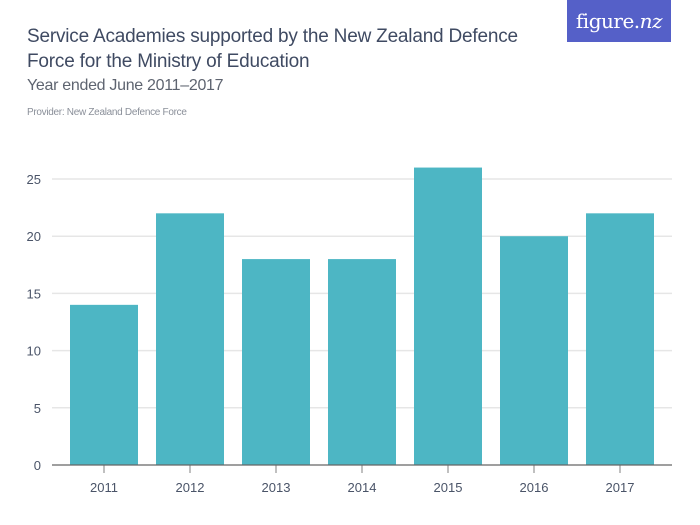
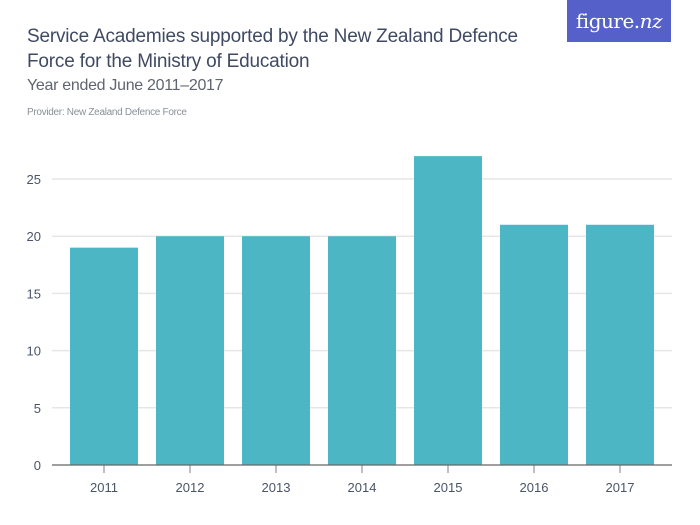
2011: 14 -> 19
2012: 22 -> 20
2013: 18 -> 20
2014: 18 -> 20
2015: 26 -> 27
2016: 20 -> 21
2017: 22 -> 21
